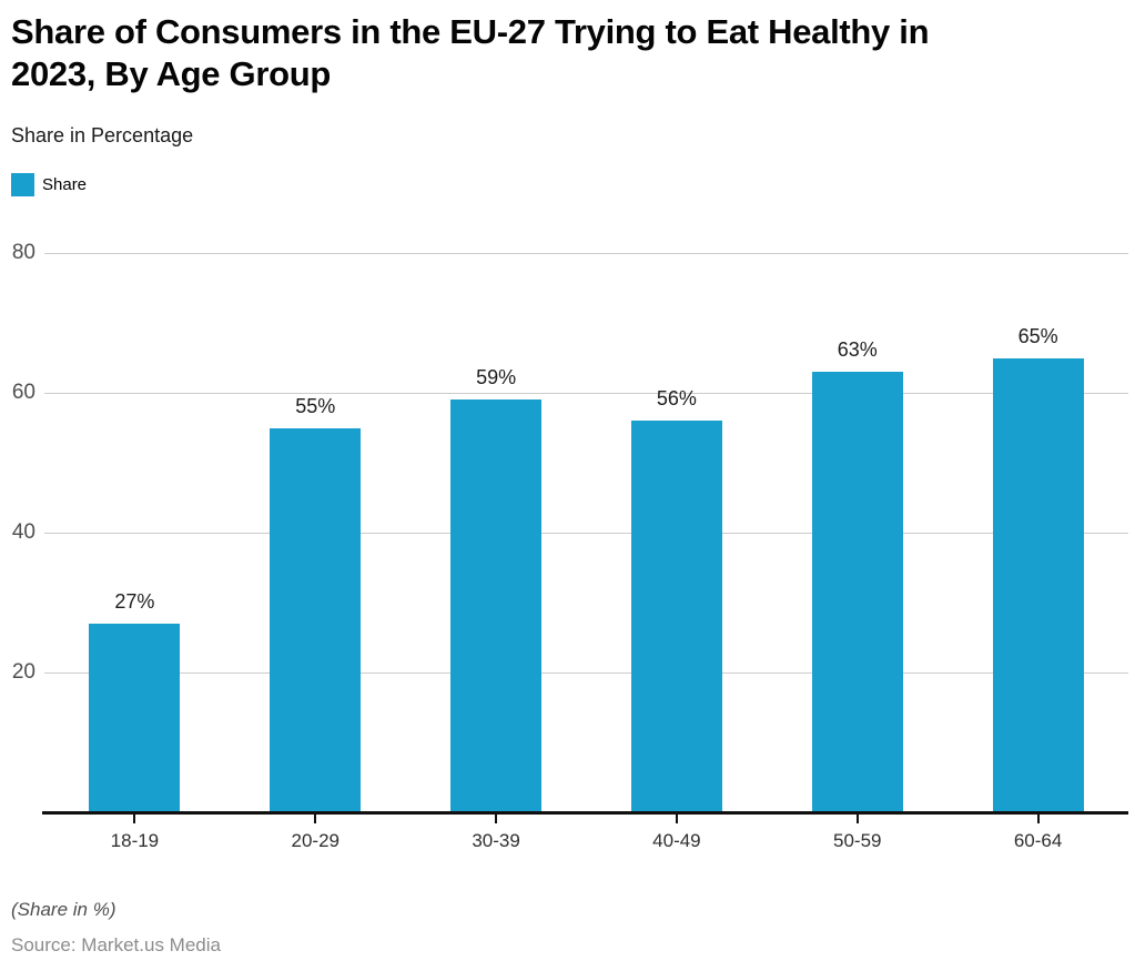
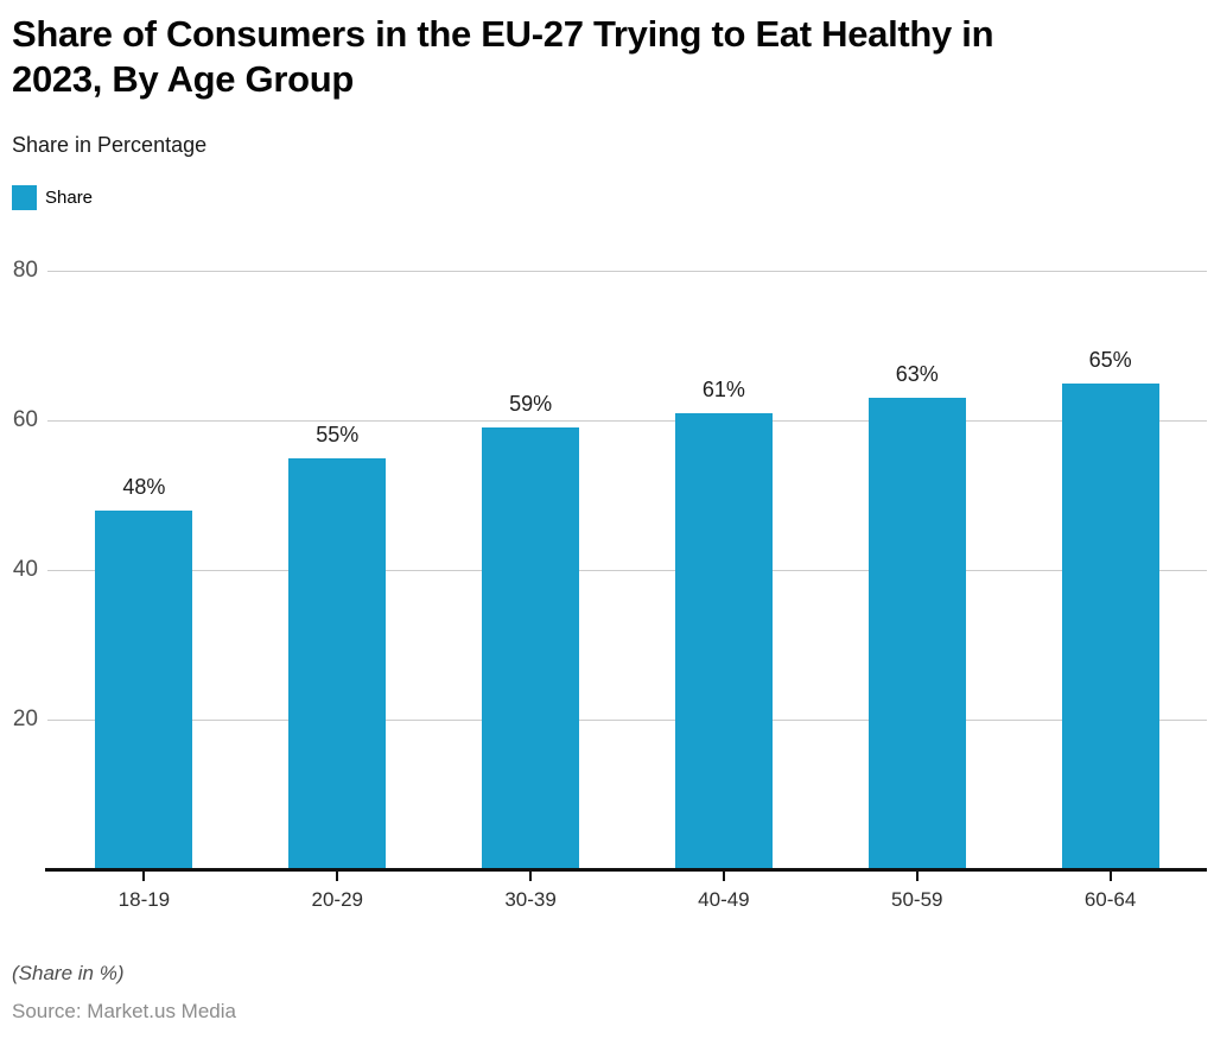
18-19: 27% -> 48%
40-49: 56% -> 61%
